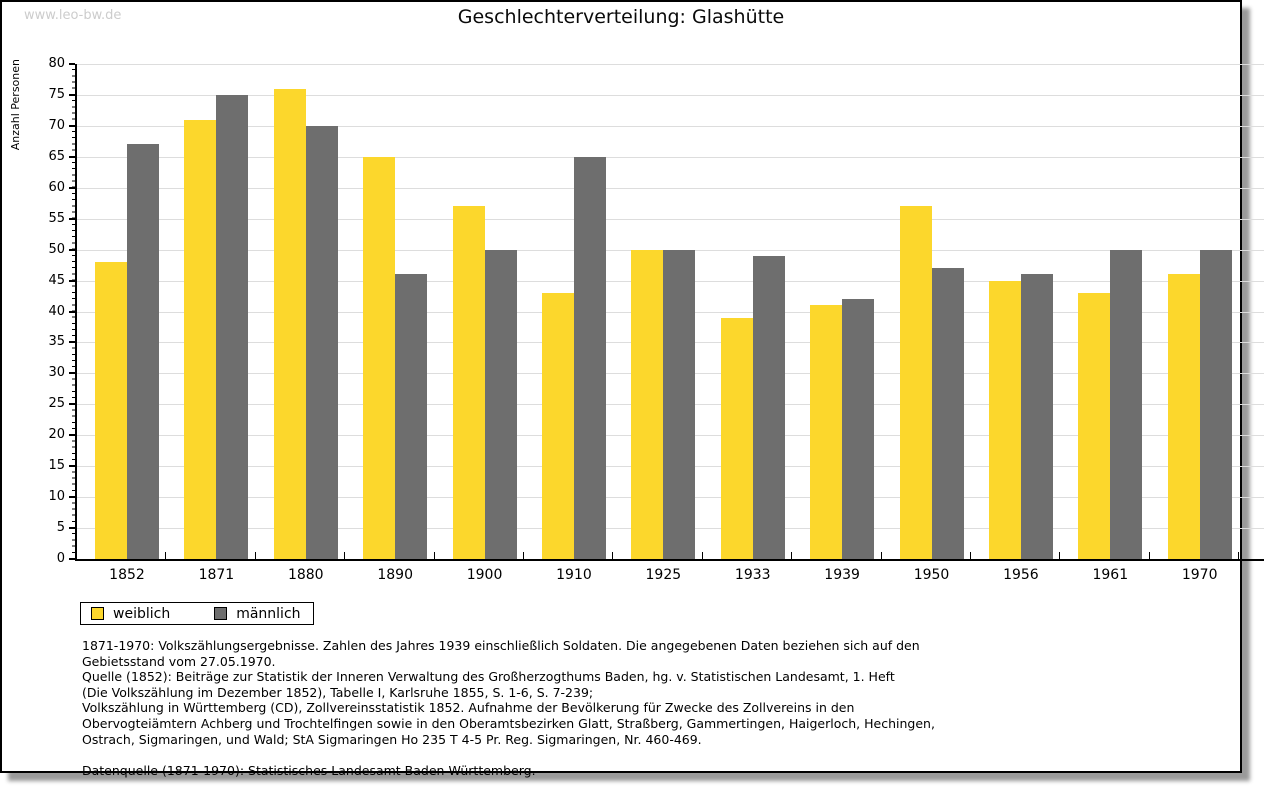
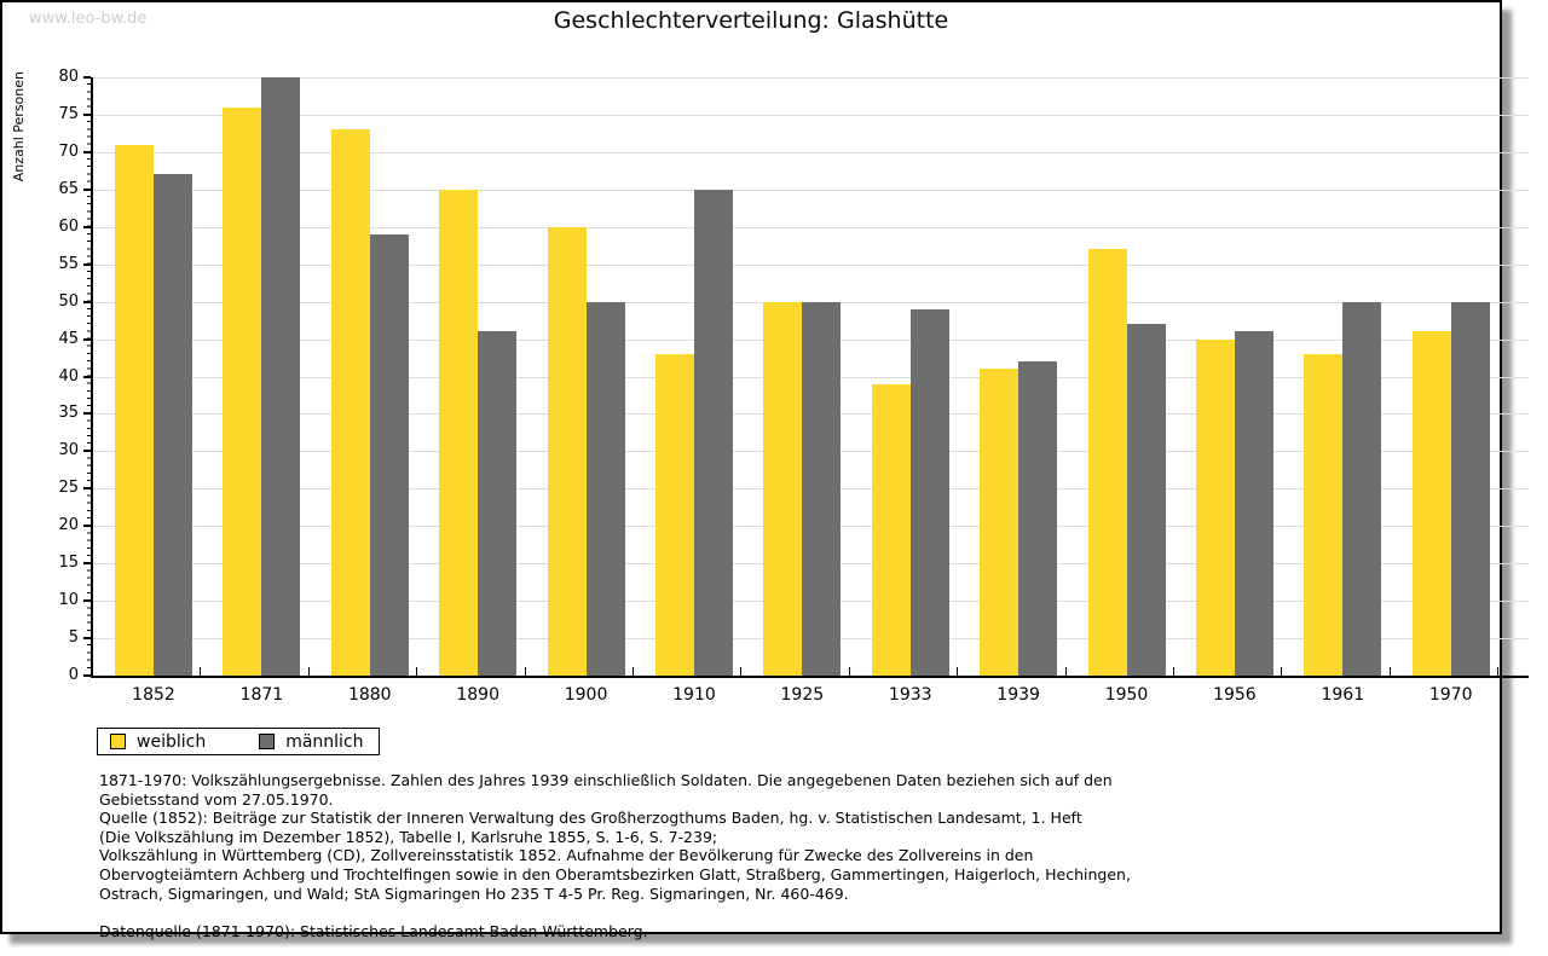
weiblich/1852: 48 -> 71
weiblich/1871: 71 -> 76
männlich/1871: 75 -> 80
weiblich/1880: 76 -> 73
männlich/1880: 70 -> 59
weiblich/1900: 57 -> 60
